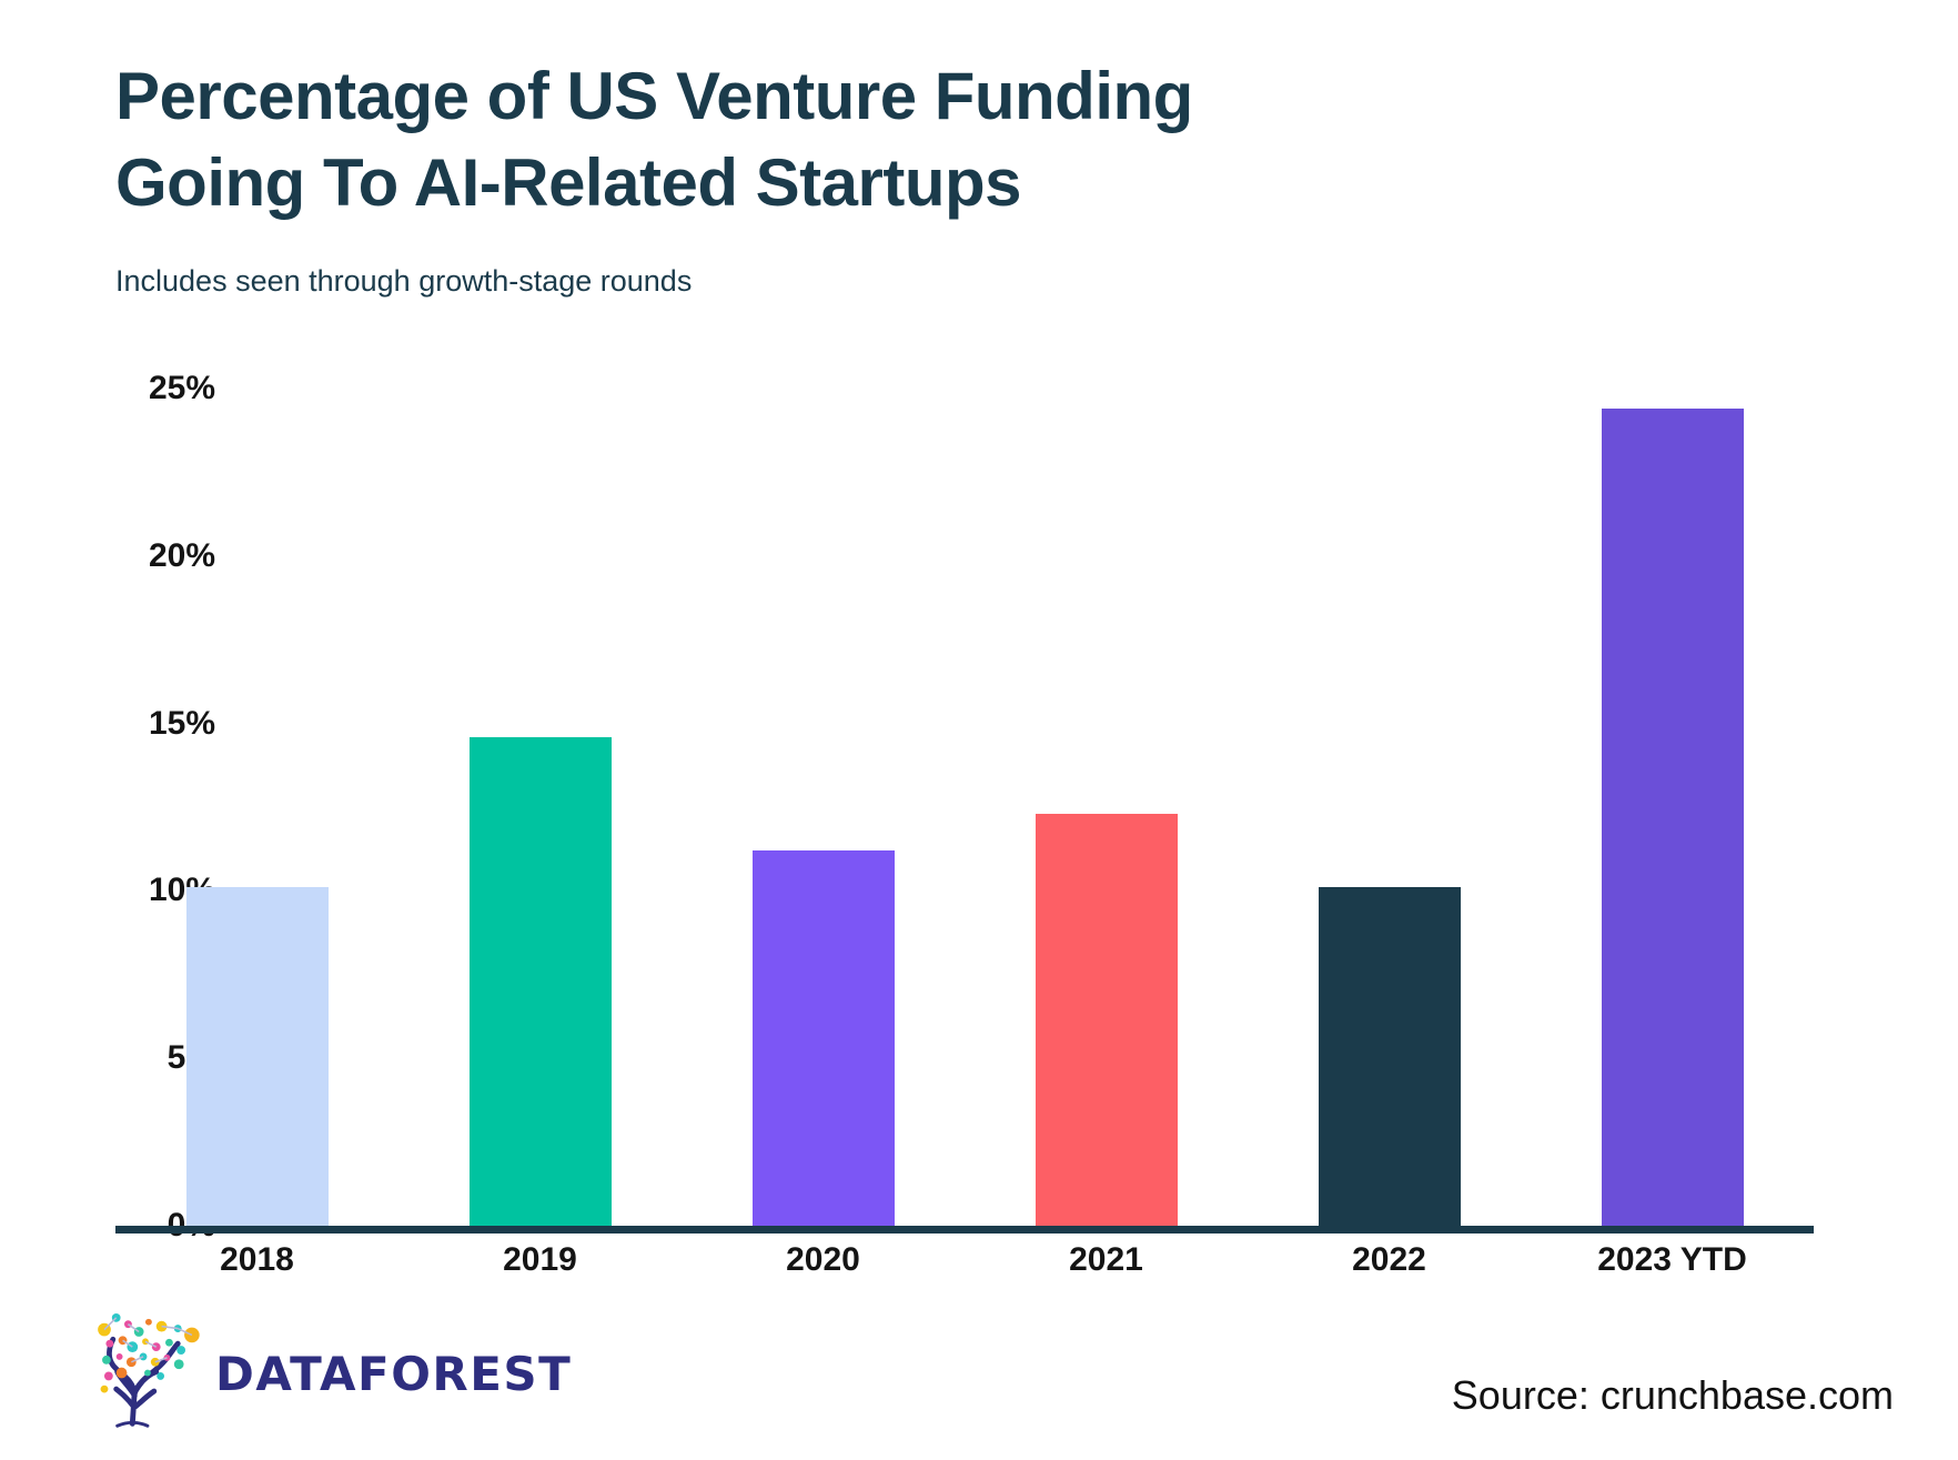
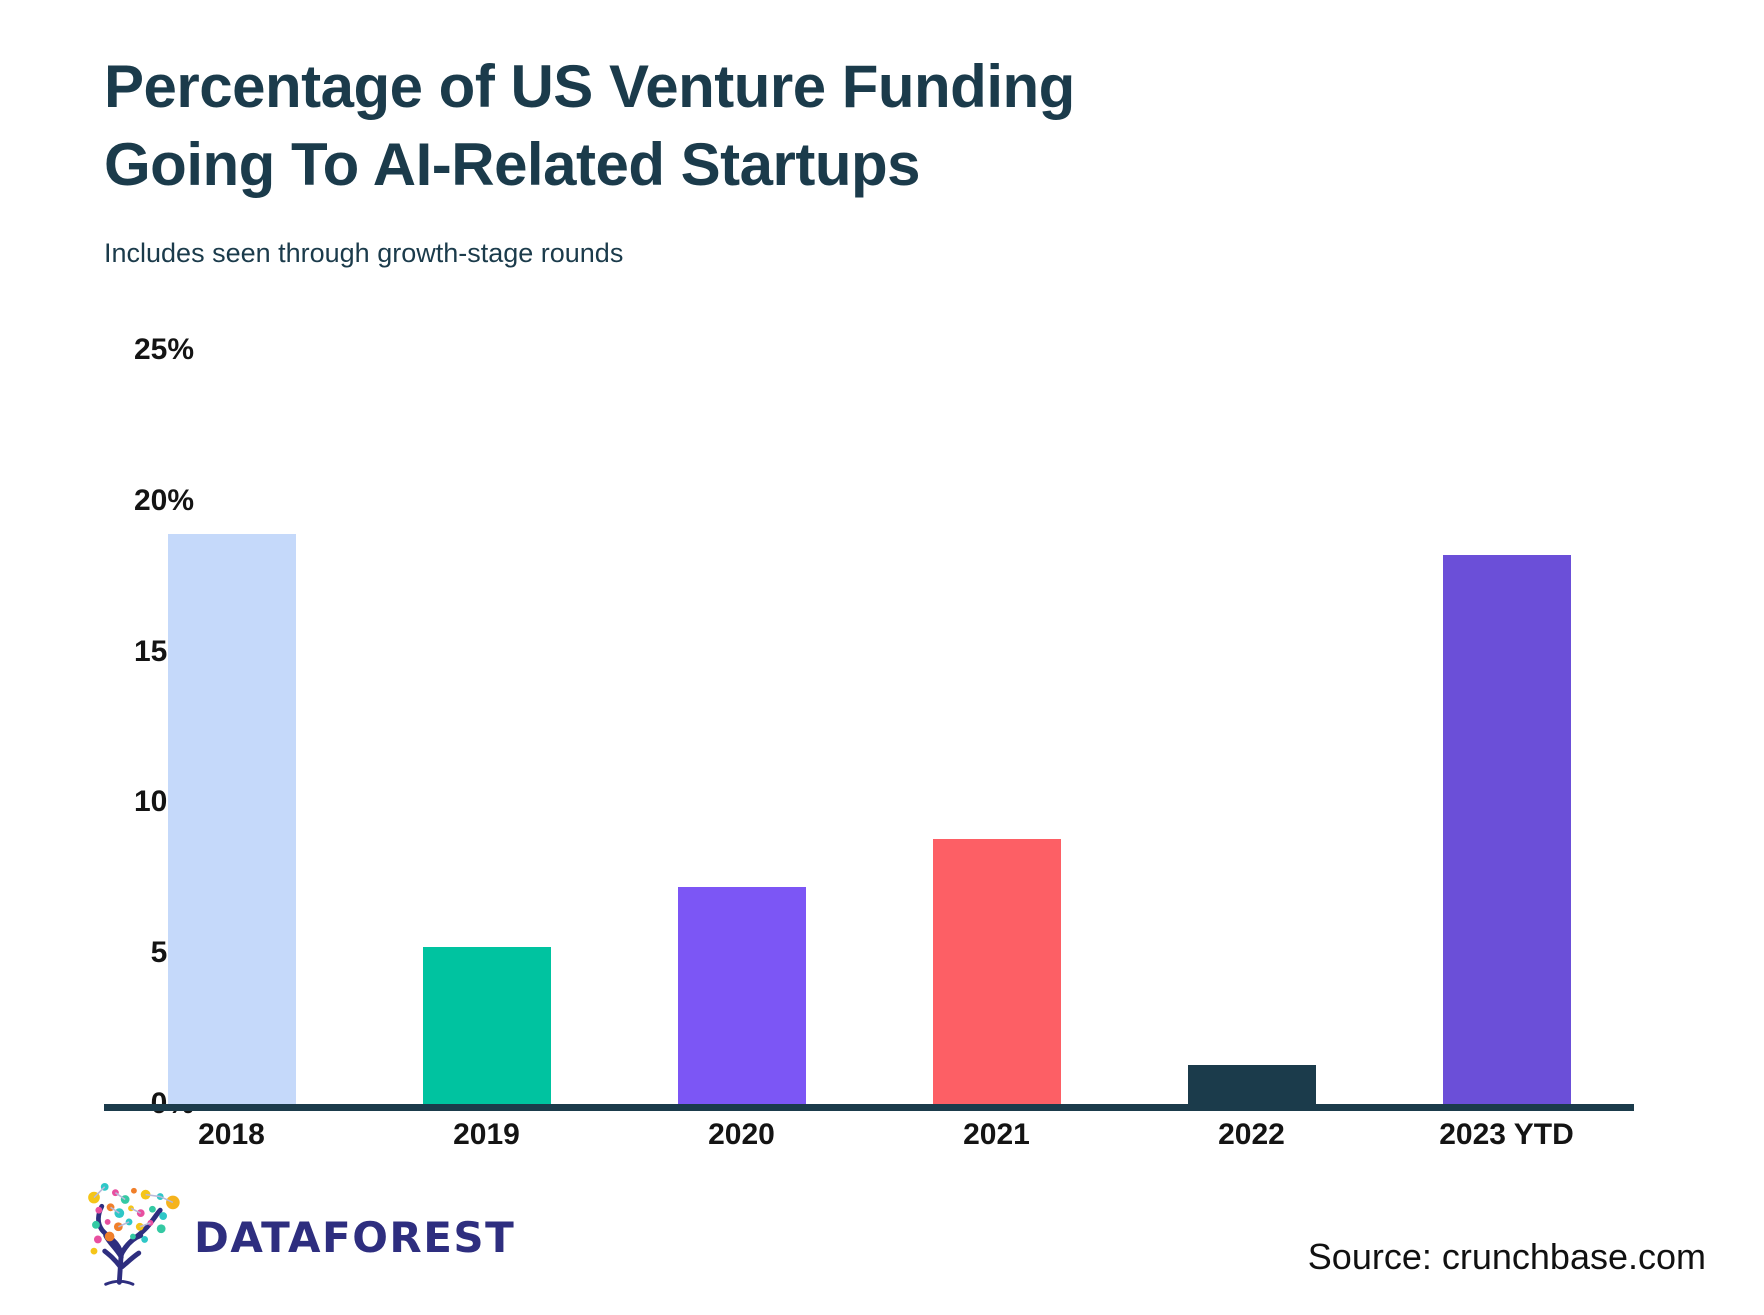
2018: 10.1% -> 18.9%
2019: 14.6% -> 5.2%
2020: 11.2% -> 7.2%
2021: 12.3% -> 8.8%
2022: 10.1% -> 1.3%
2023 YTD: 24.4% -> 18.2%
